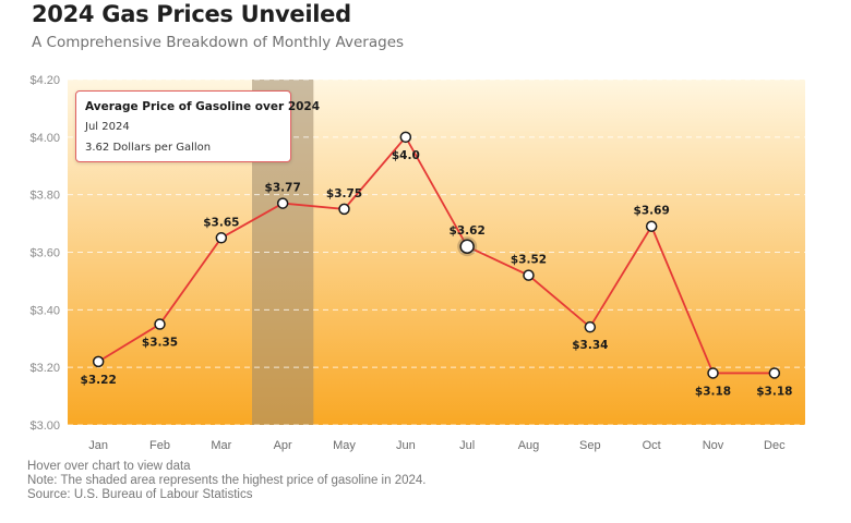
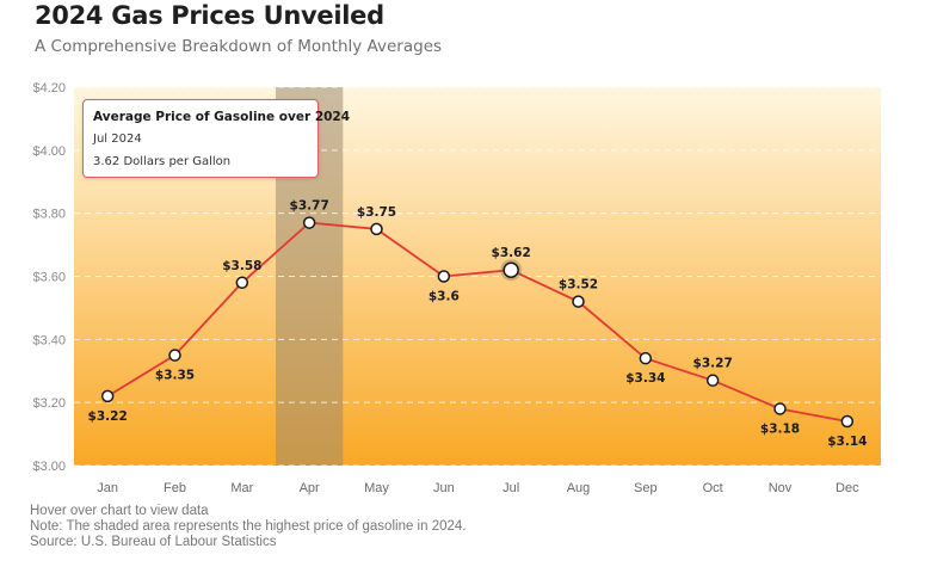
Mar: $3.65 -> $3.58
Jun: $4.0 -> $3.6
Oct: $3.69 -> $3.27
Dec: $3.18 -> $3.14
